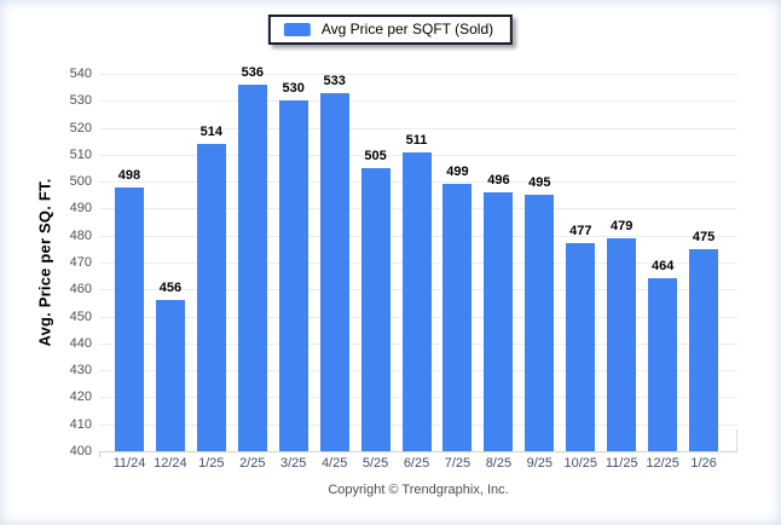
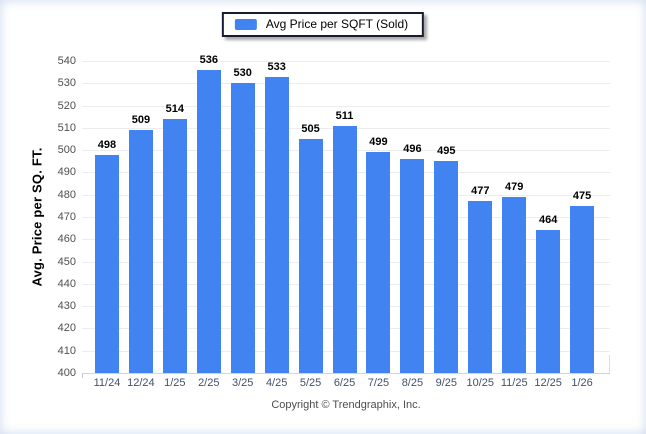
12/24: 456 -> 509
